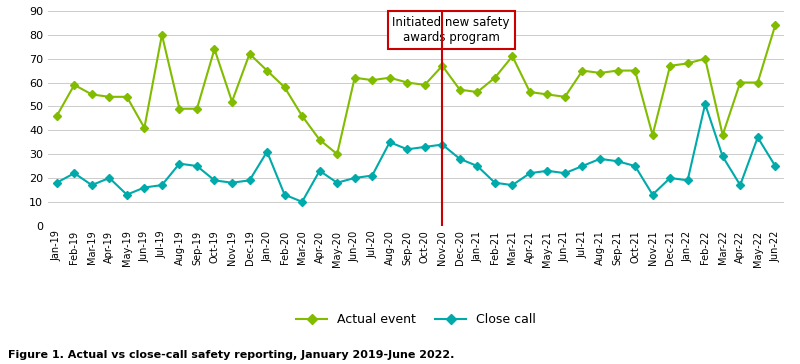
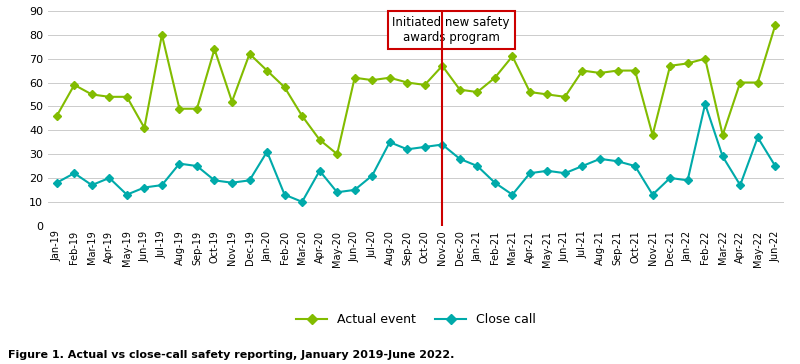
Close call/May-20: 18 -> 14
Close call/Jun-20: 20 -> 15
Close call/Mar-21: 17 -> 13
